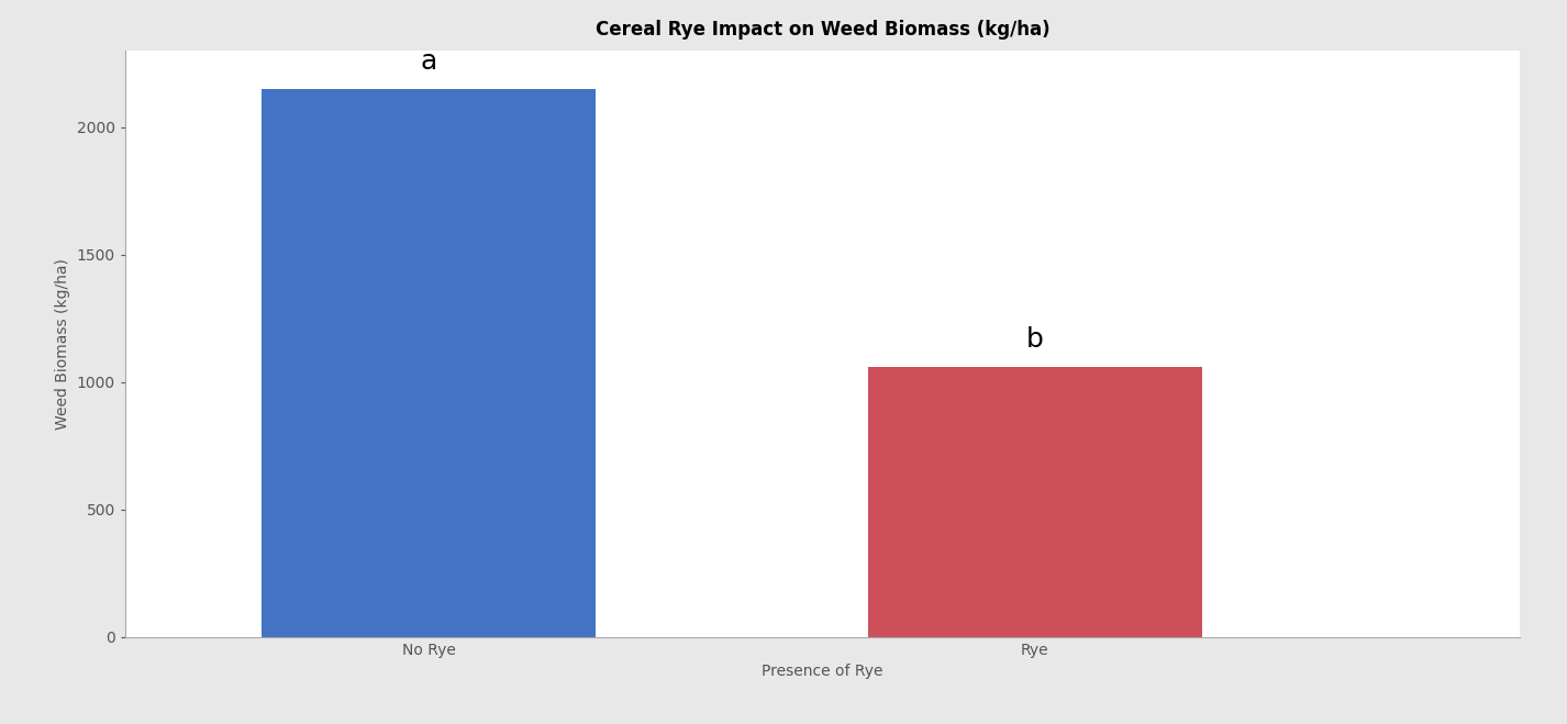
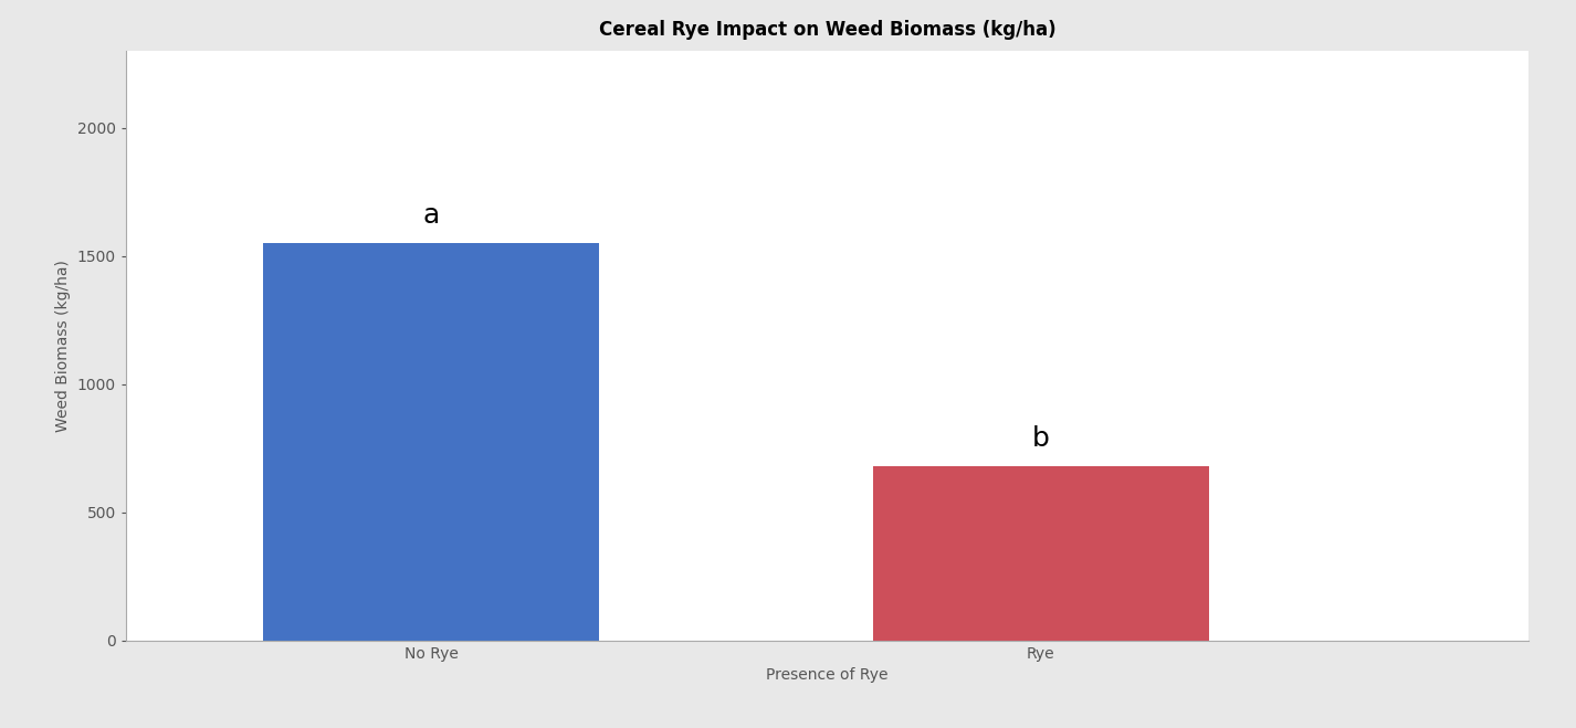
No Rye: 2150 -> 1550
Rye: 1060 -> 680
